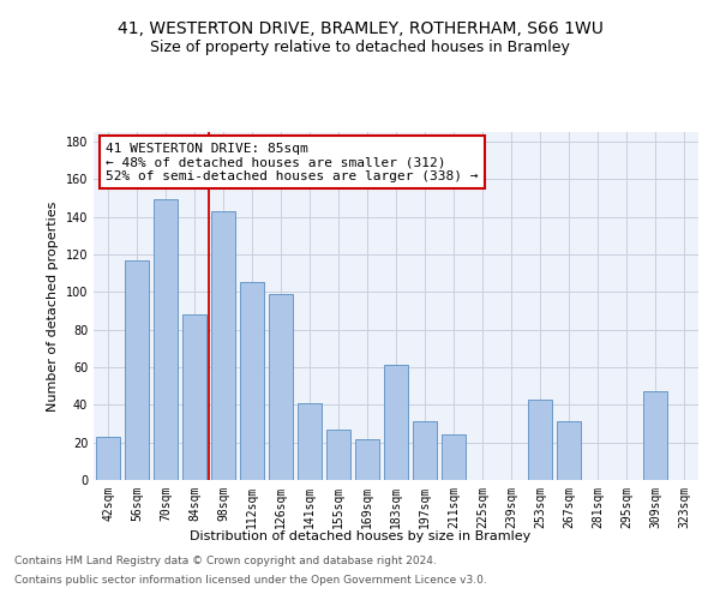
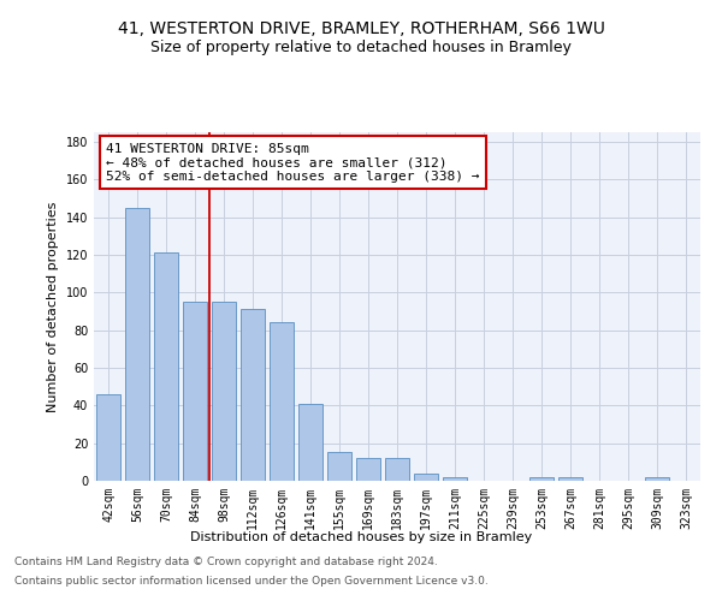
42sqm: 23 -> 46
56sqm: 117 -> 145
70sqm: 149 -> 121
84sqm: 88 -> 95
98sqm: 143 -> 95
112sqm: 105 -> 91
126sqm: 99 -> 84
155sqm: 27 -> 15
169sqm: 22 -> 12
183sqm: 61 -> 12
197sqm: 31 -> 4
211sqm: 24 -> 2
253sqm: 43 -> 2
267sqm: 31 -> 2
309sqm: 47 -> 2
